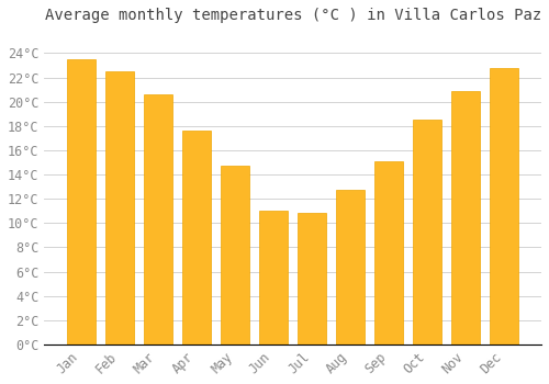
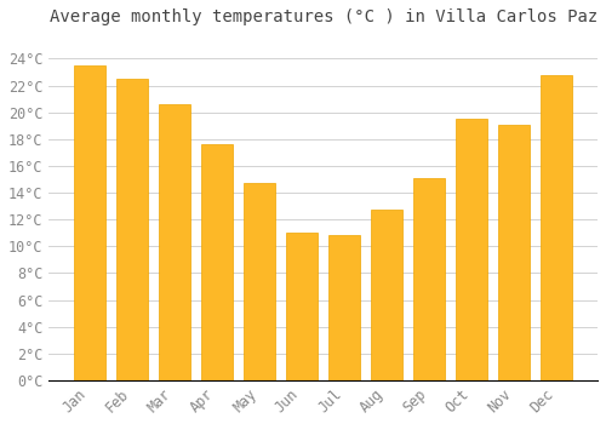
Oct: 18.5°C -> 19.5°C
Nov: 20.9°C -> 19.1°C
